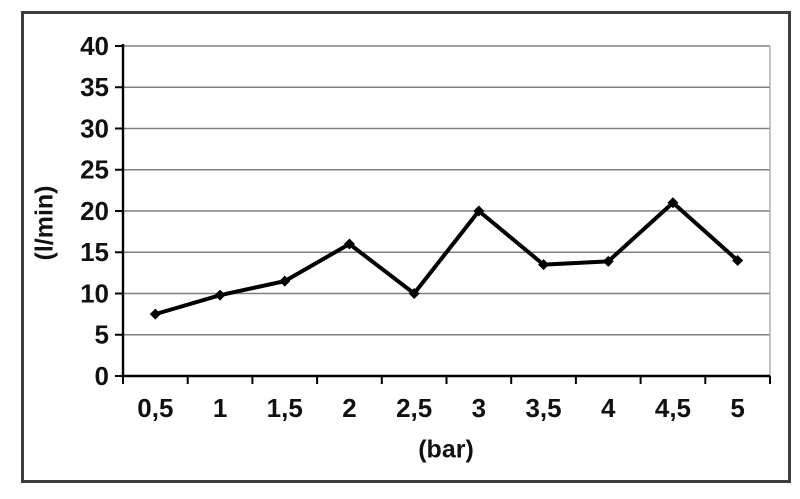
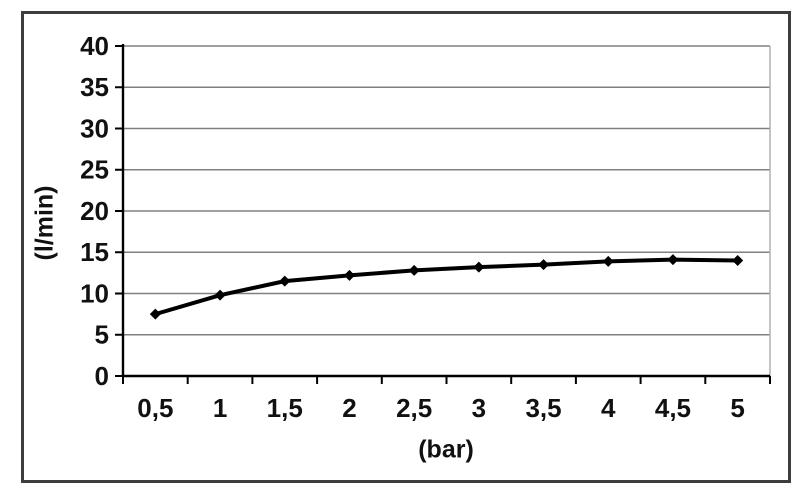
2: 16 -> 12
2,5: 10 -> 13
3: 20 -> 13
4,5: 21 -> 14
